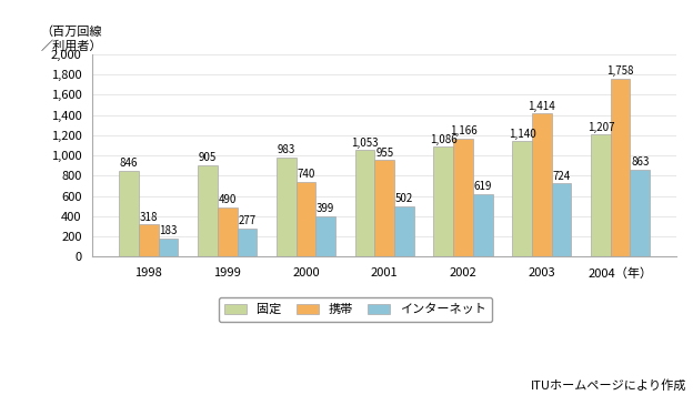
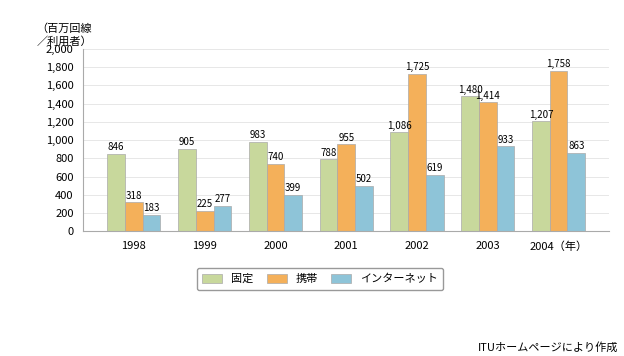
携帯/1999: 490 -> 225
固定/2001: 1,053 -> 788
携帯/2002: 1,166 -> 1,725
固定/2003: 1,140 -> 1,480
インターネット/2003: 724 -> 933
